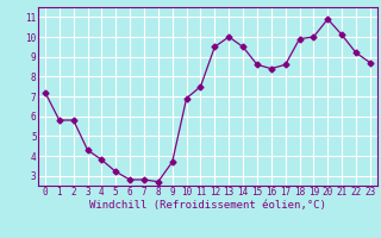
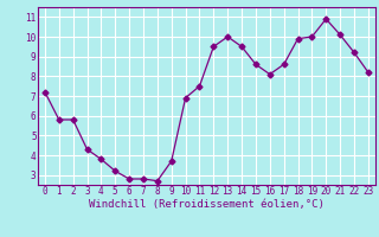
16: 8.4 -> 8.1
23: 8.7 -> 8.2
